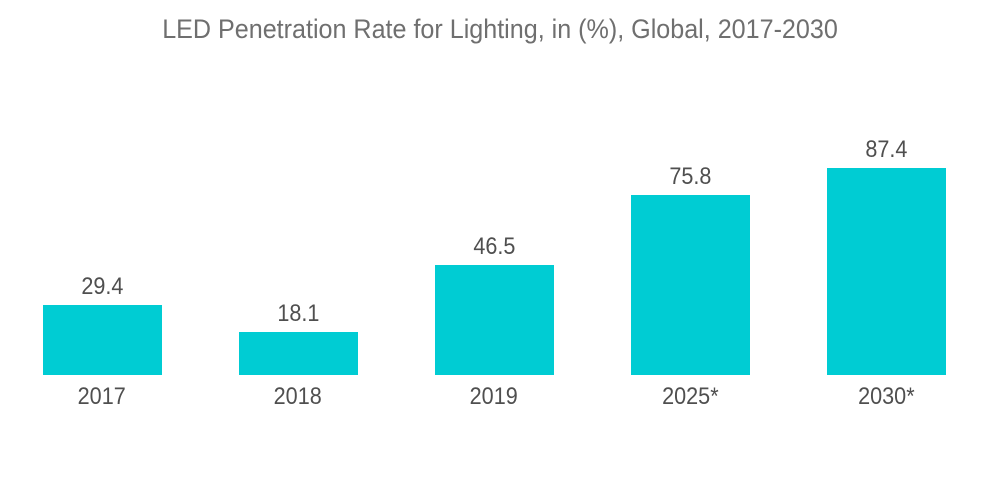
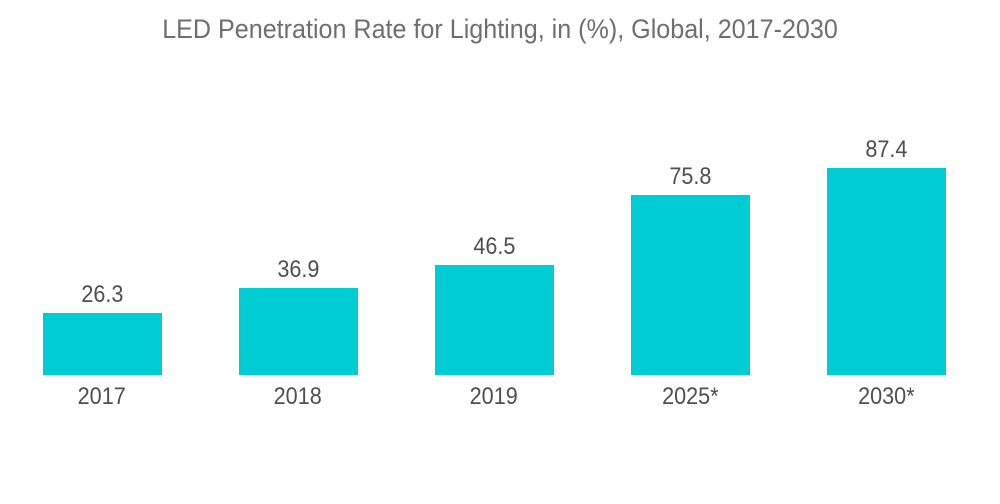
2017: 29.4 -> 26.3
2018: 18.1 -> 36.9
